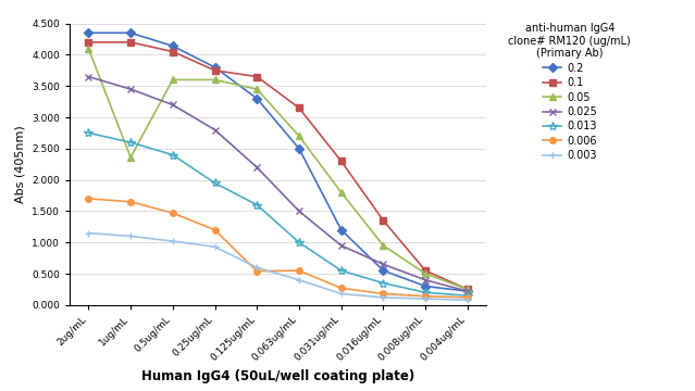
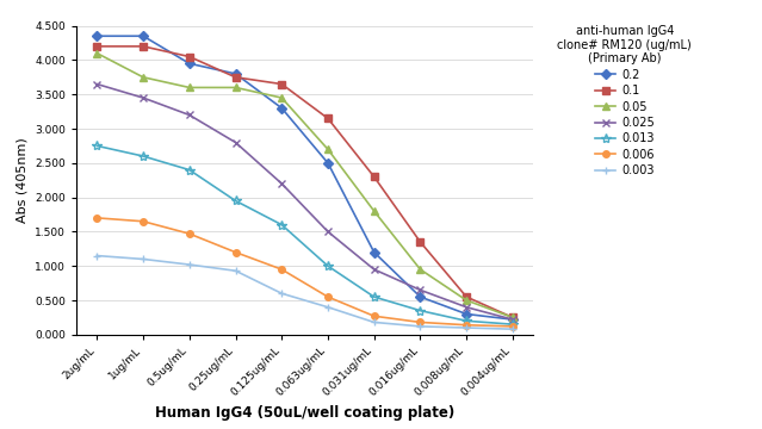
0.05/1ug/mL: 2.36 -> 3.75
0.2/0.5ug/mL: 4.14 -> 3.95
0.006/0.125ug/mL: 0.54 -> 0.95
